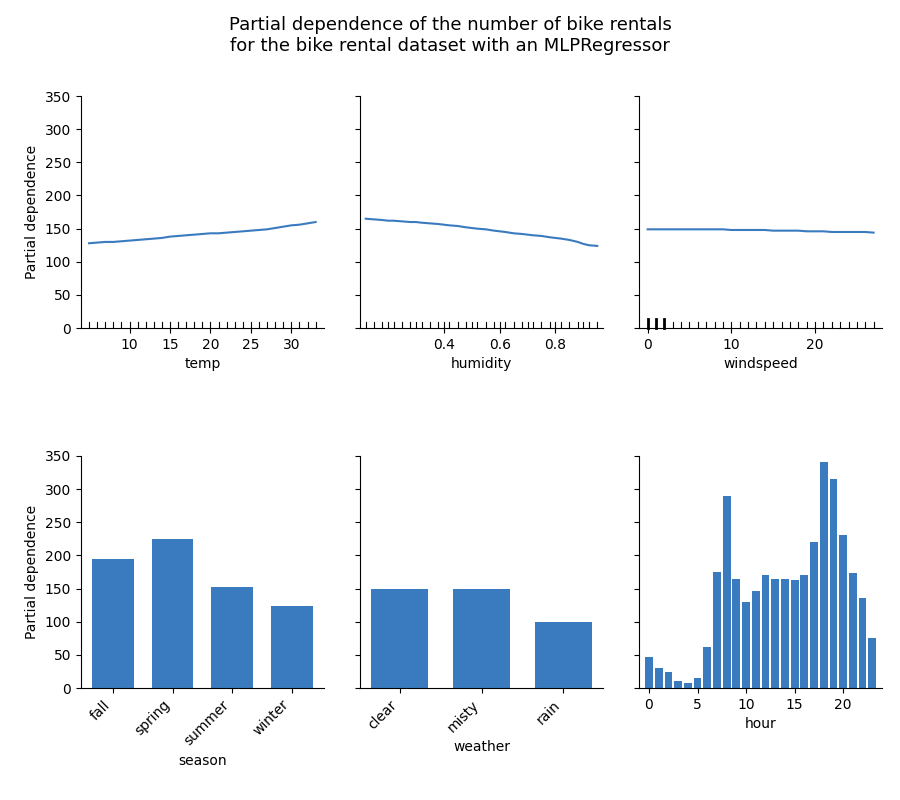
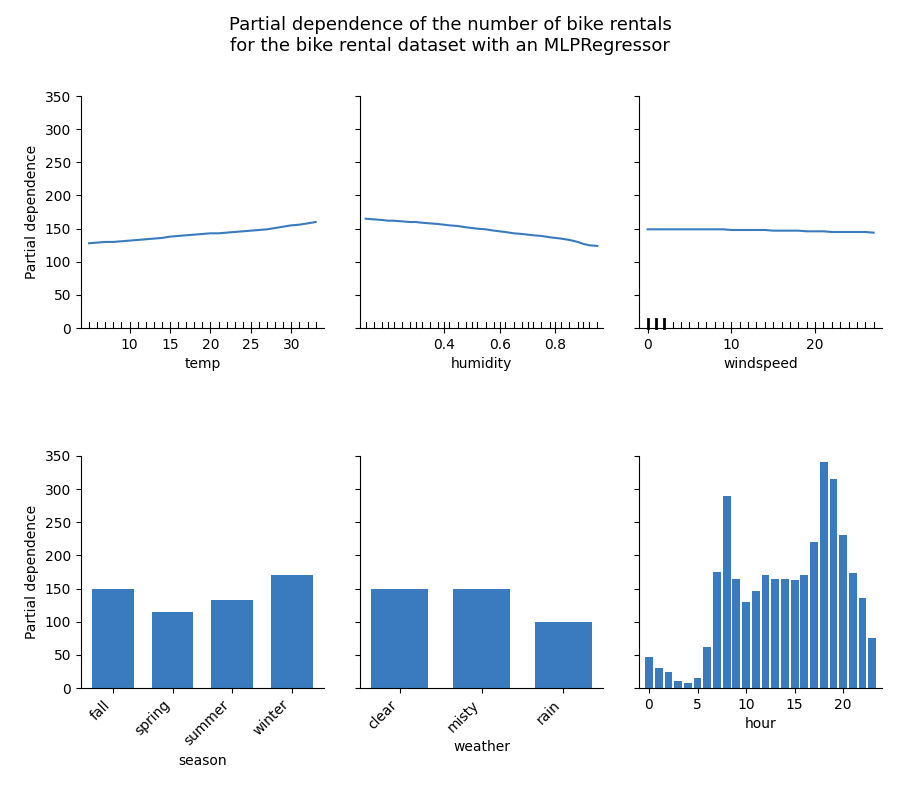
fall: 194 -> 150
spring: 224 -> 114
summer: 152 -> 133
winter: 124 -> 170
